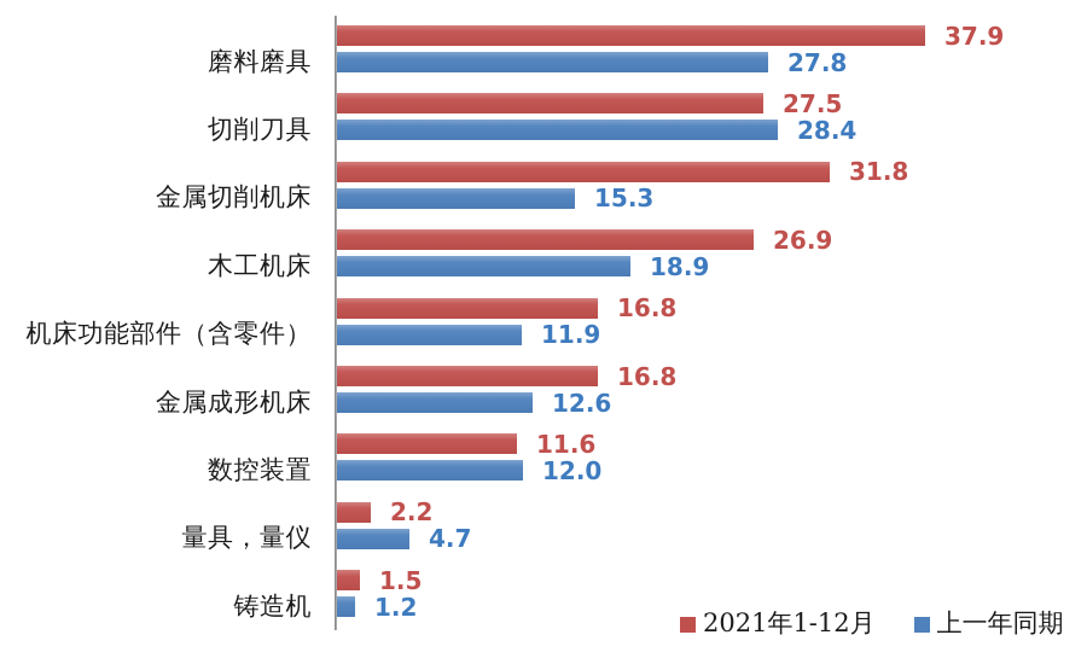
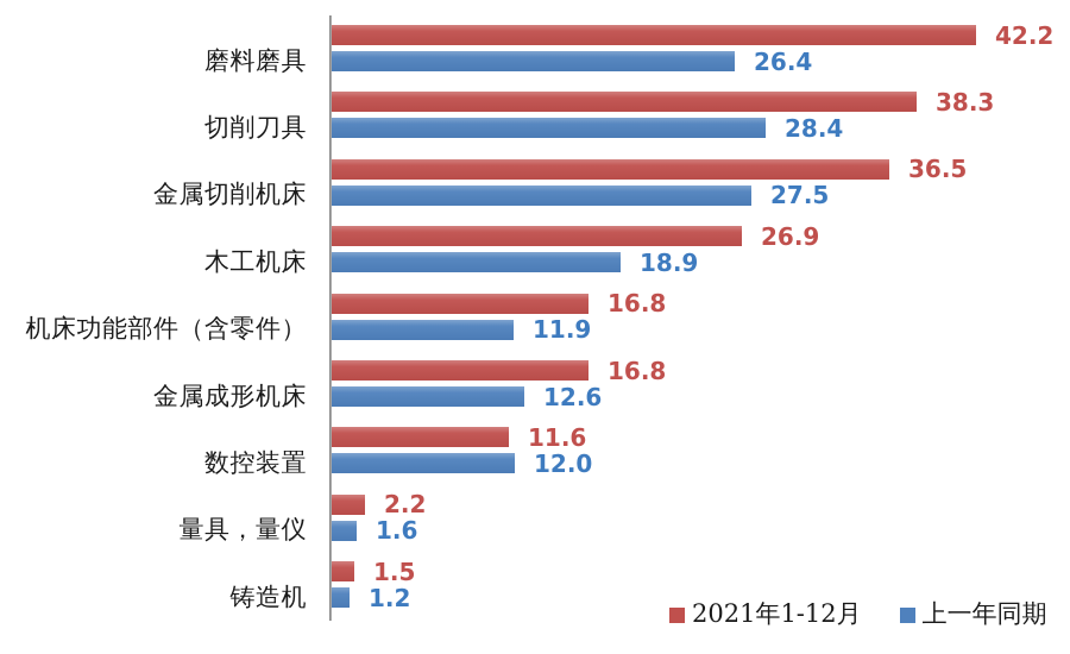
2021年1-12月/磨料磨具: 37.9 -> 42.2
上一年同期/磨料磨具: 27.8 -> 26.4
2021年1-12月/切削刀具: 27.5 -> 38.3
2021年1-12月/金属切削机床: 31.8 -> 36.5
上一年同期/金属切削机床: 15.3 -> 27.5
上一年同期/量具，量仪: 4.7 -> 1.6
